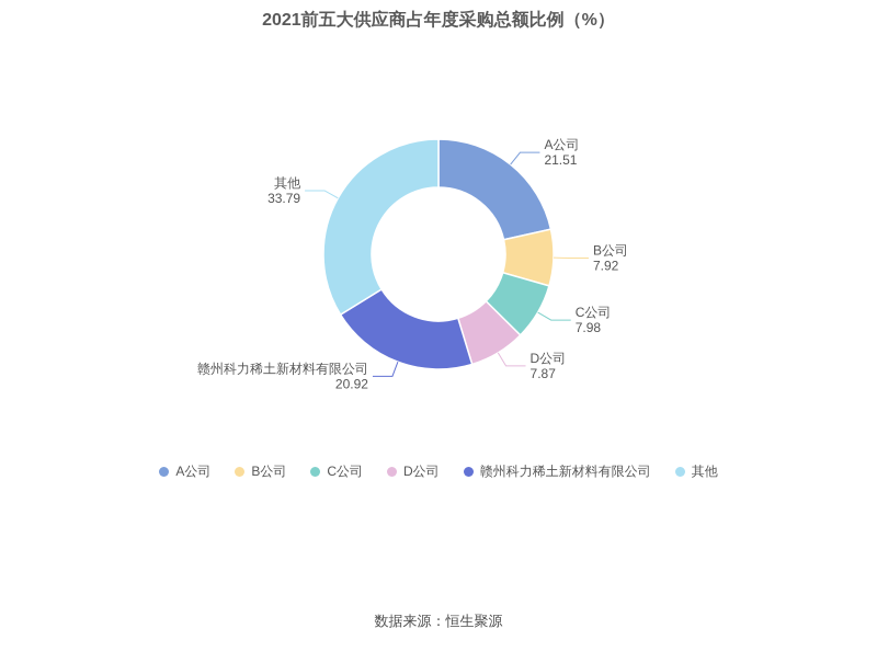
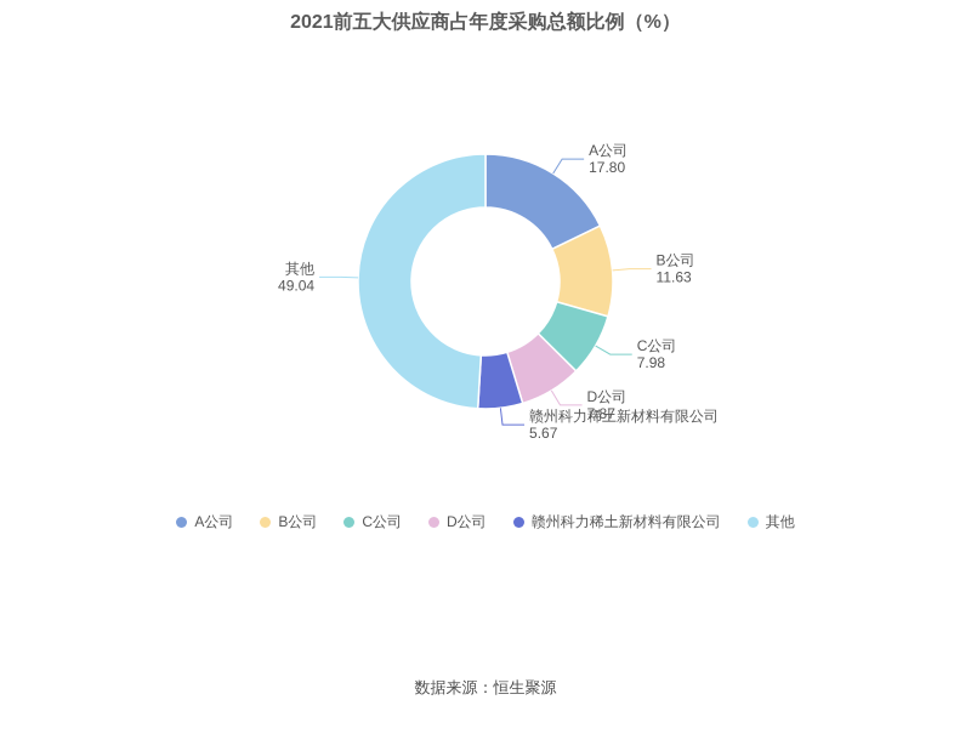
A公司: 21.51 -> 17.80
B公司: 7.92 -> 11.63
赣州科力稀土新材料有限公司: 20.92 -> 5.67
其他: 33.79 -> 49.04
